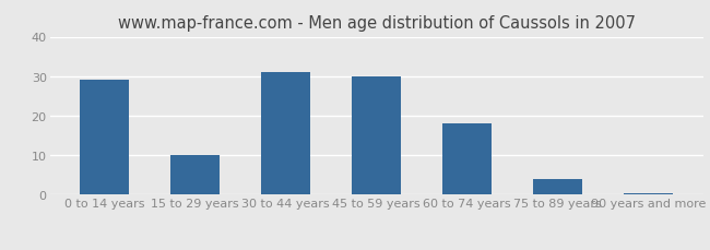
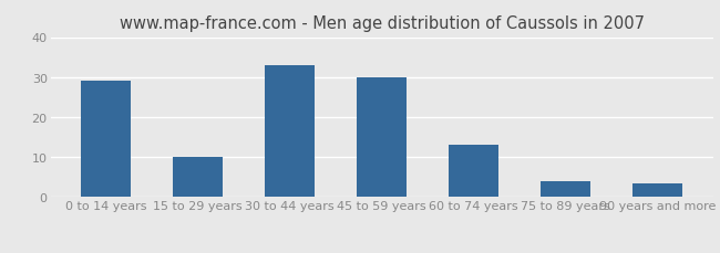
30 to 44 years: 31.0 -> 33.0
60 to 74 years: 18.0 -> 13.0
90 years and more: 0.5 -> 3.5
